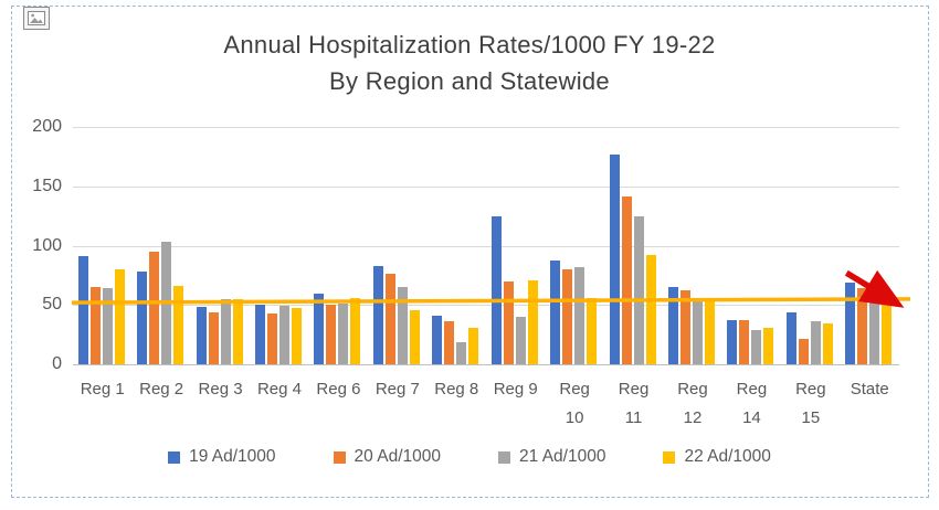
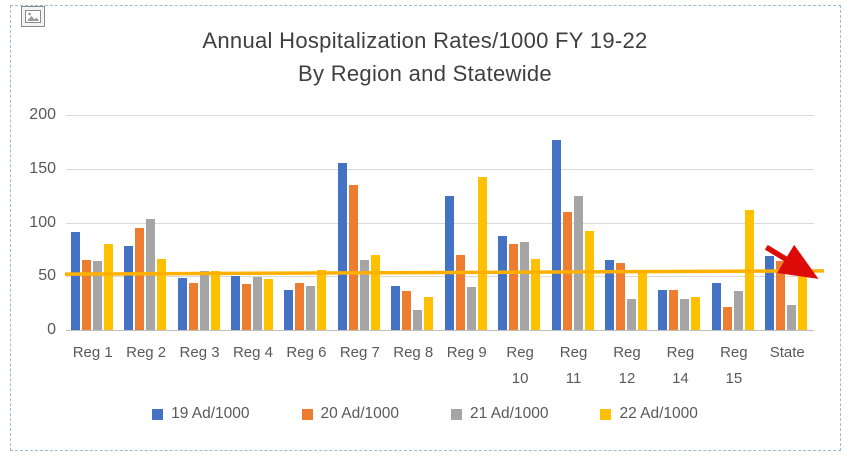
19 Ad/1000/Reg 6: 60 -> 37
20 Ad/1000/Reg 6: 50 -> 44
21 Ad/1000/Reg 6: 51 -> 41
19 Ad/1000/Reg 7: 83 -> 155
20 Ad/1000/Reg 7: 76 -> 135
22 Ad/1000/Reg 7: 46 -> 70
22 Ad/1000/Reg 9: 71 -> 142
22 Ad/1000/Reg 10: 56 -> 66
20 Ad/1000/Reg 11: 141 -> 110
21 Ad/1000/Reg 12: 53 -> 29
22 Ad/1000/Reg 15: 34 -> 112
21 Ad/1000/State: 59 -> 23
